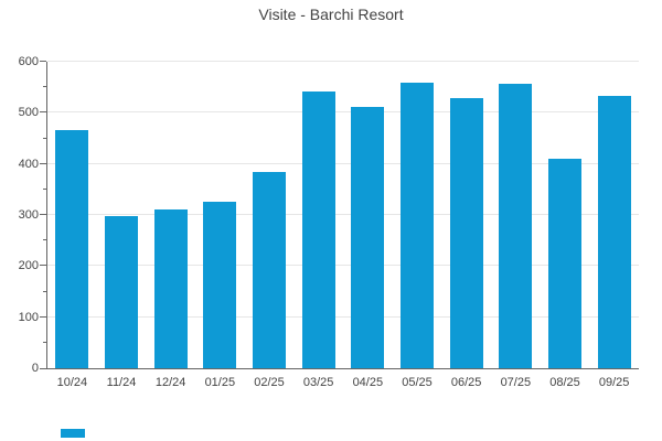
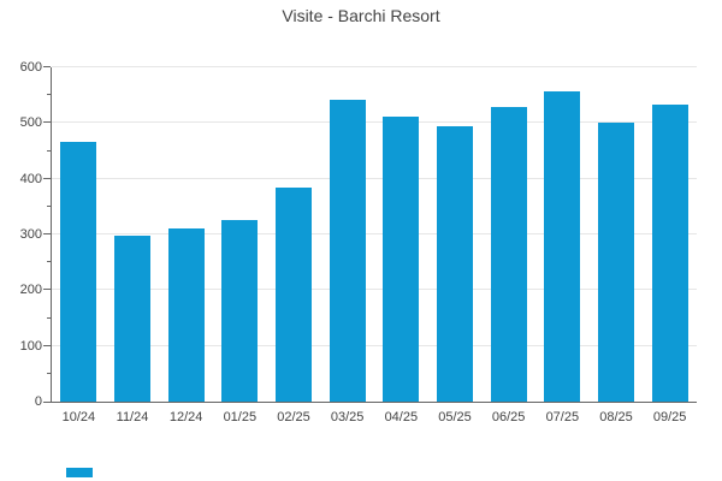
05/25: 560 -> 500
08/25: 410 -> 500
